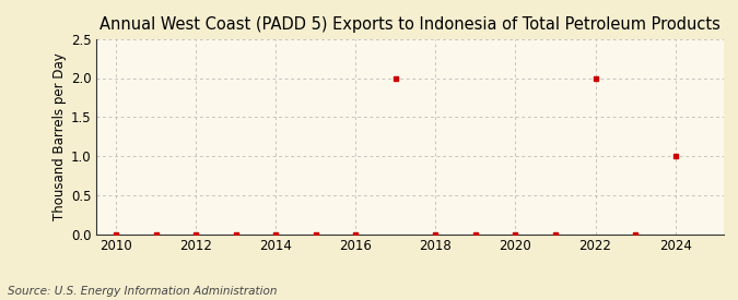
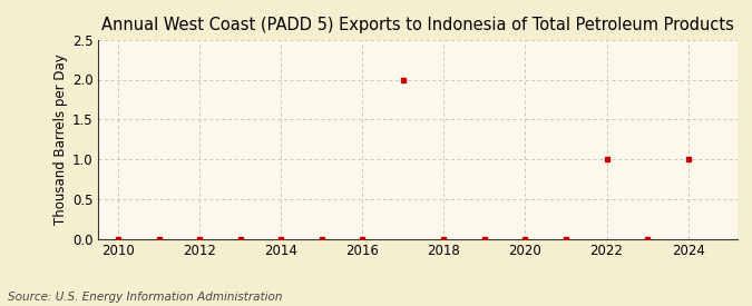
2022: 2 -> 1
